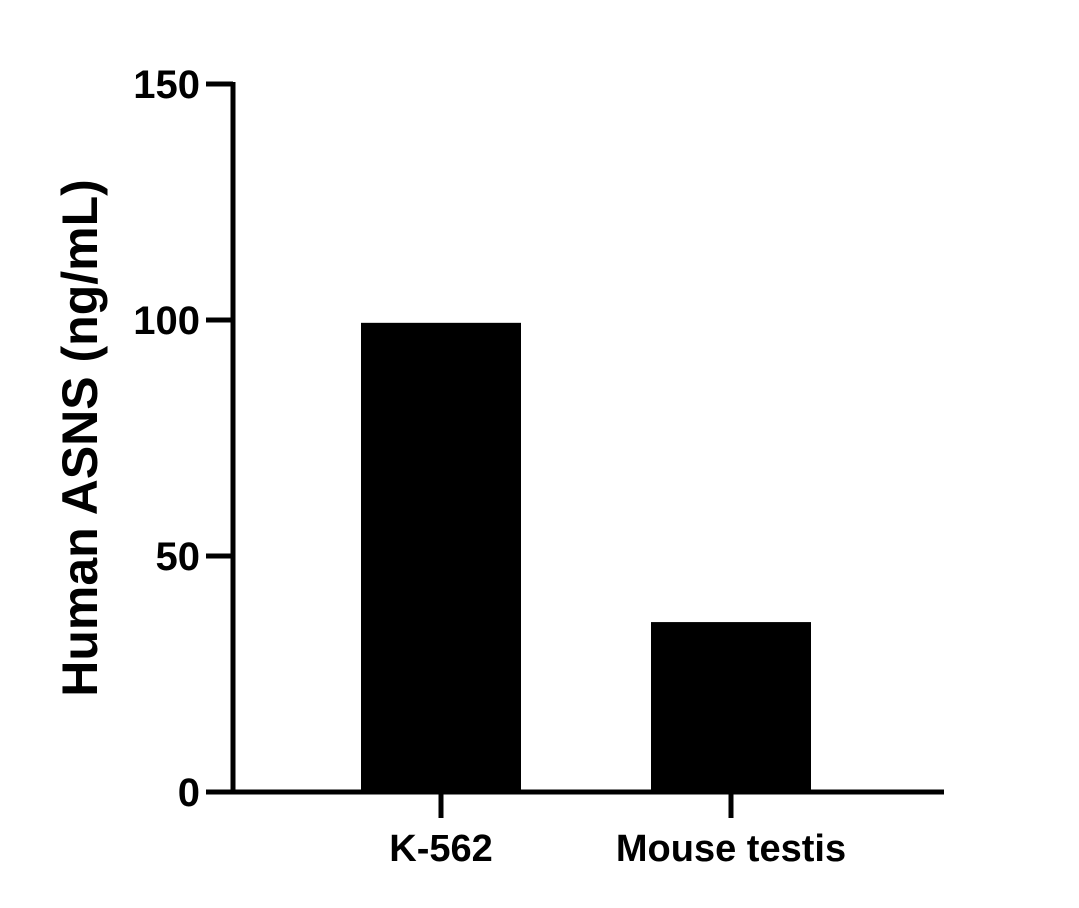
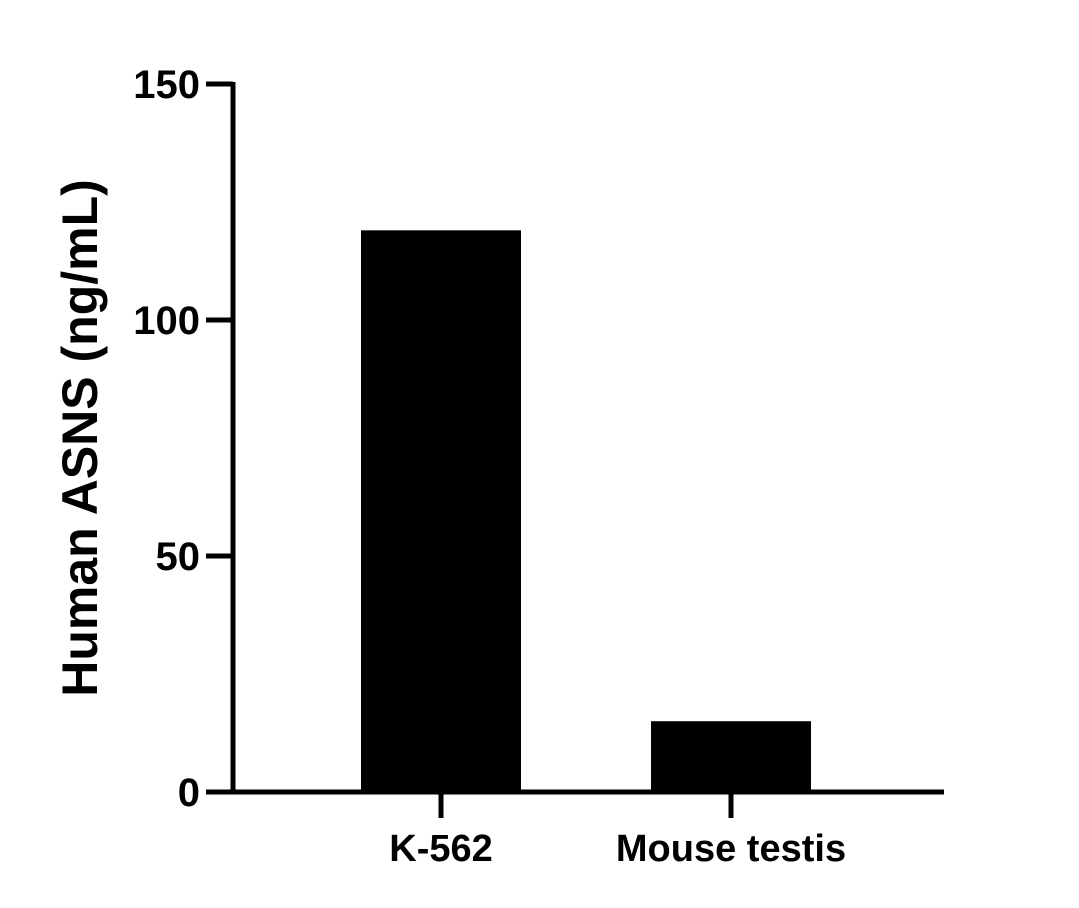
K-562: 99 -> 119
Mouse testis: 36 -> 15
